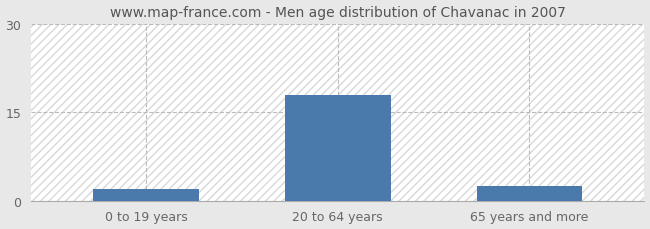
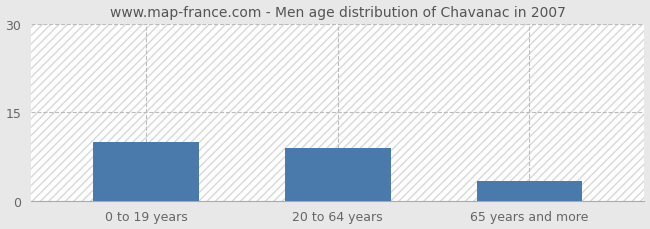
0 to 19 years: 2.0 -> 10.0
20 to 64 years: 18.0 -> 9.0
65 years and more: 2.5 -> 3.4
